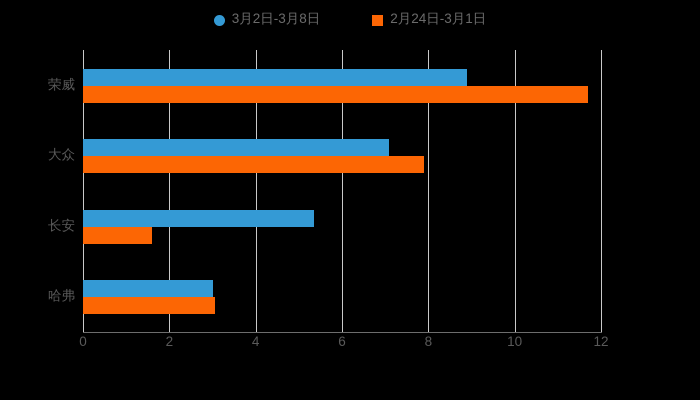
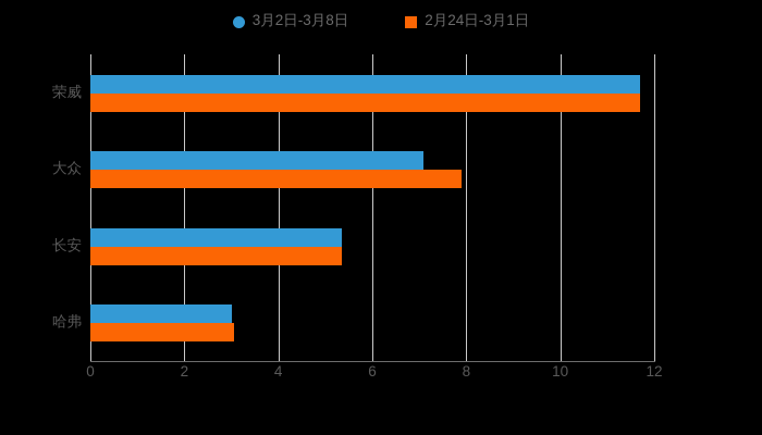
3月2日-3月8日/荣威: 8.9 -> 11.7
2月24日-3月1日/长安: 1.6 -> 5.3
